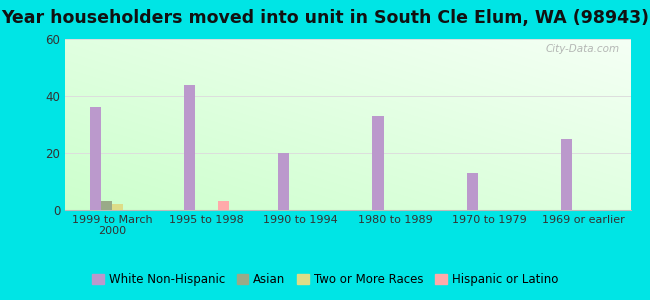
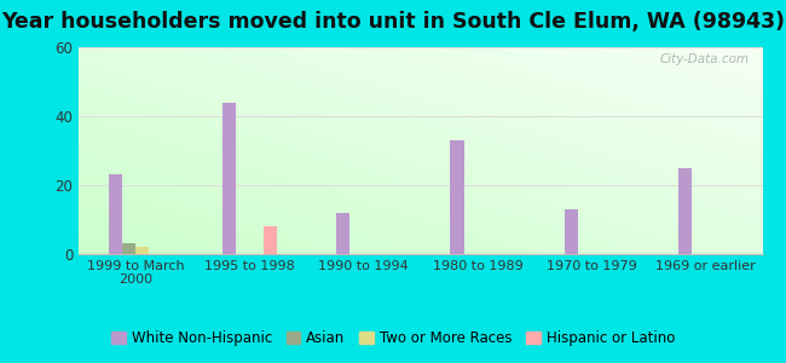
White Non-Hispanic/1999 to March 2000: 36 -> 23
Hispanic or Latino/1995 to 1998: 3 -> 8
White Non-Hispanic/1990 to 1994: 20 -> 12
